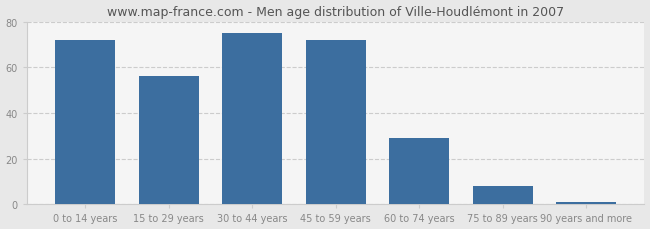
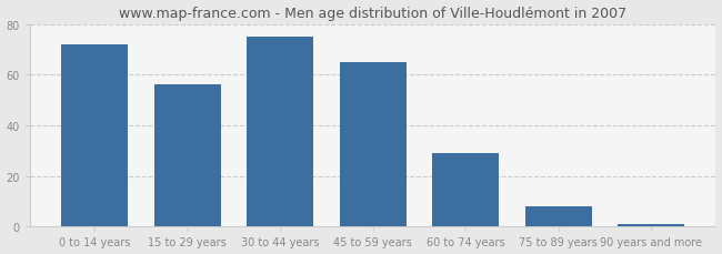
45 to 59 years: 72 -> 65
